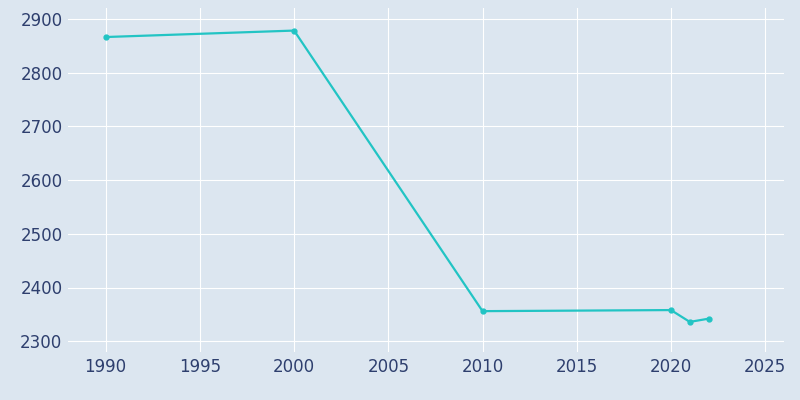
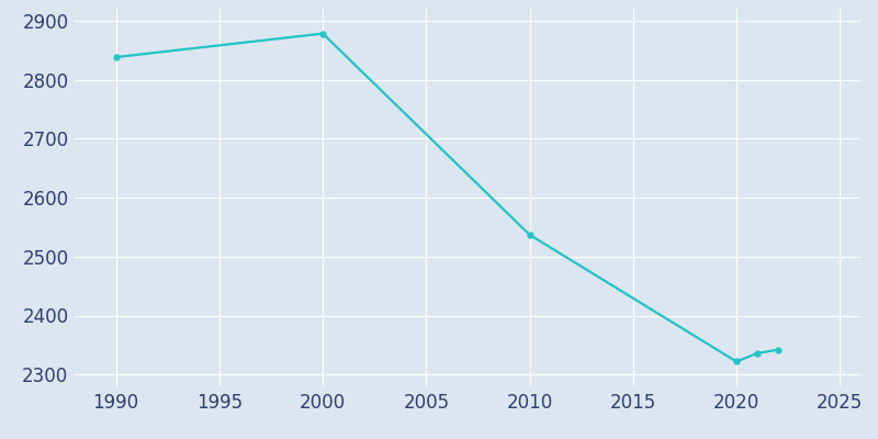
1990: 2866 -> 2838
2010: 2356 -> 2537
2020: 2358 -> 2322
